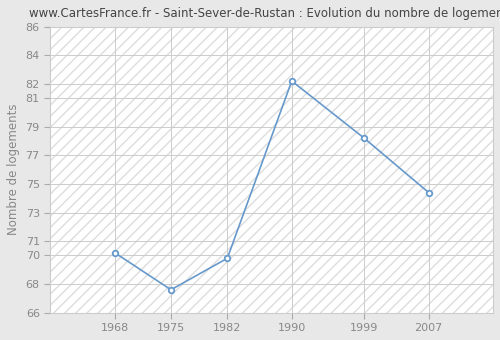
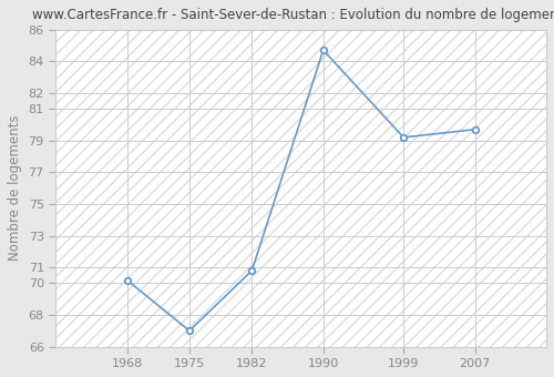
1975: 67.6 -> 67.0
1982: 69.8 -> 70.8
1990: 82.2 -> 84.7
1999: 78.2 -> 79.2
2007: 74.4 -> 79.7
